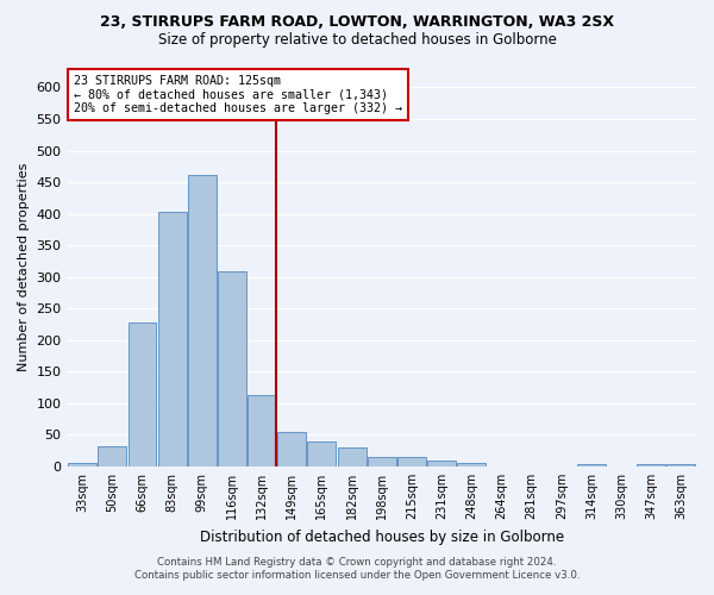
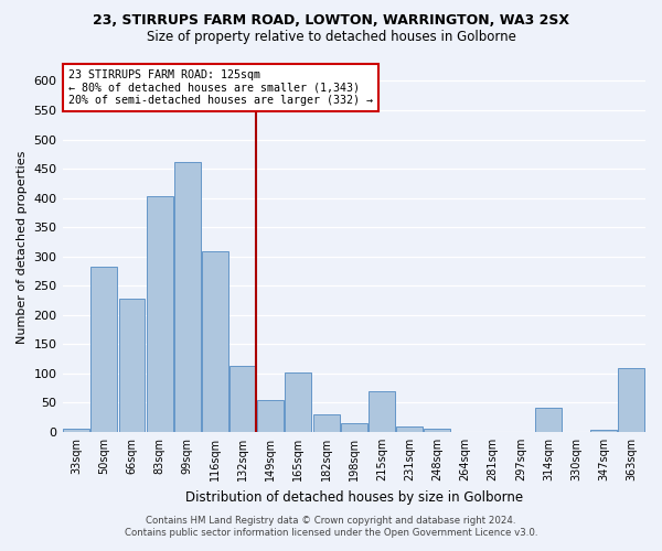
50sqm: 32 -> 282
165sqm: 40 -> 102
215sqm: 14 -> 70
314sqm: 4 -> 42
363sqm: 4 -> 110
